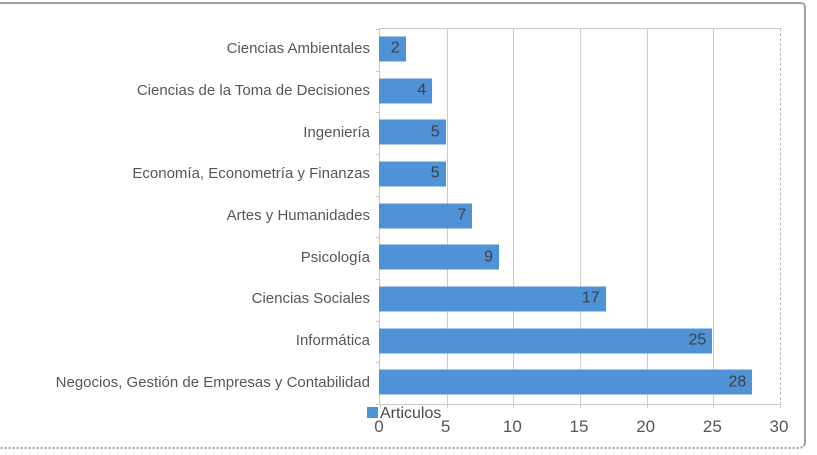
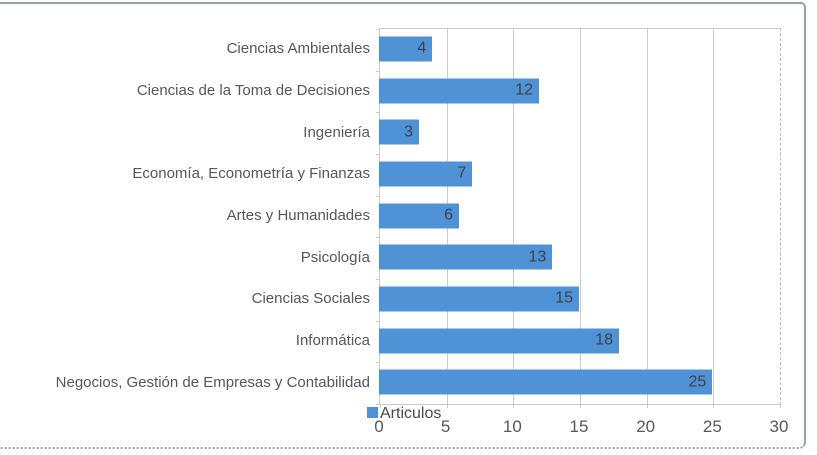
Ciencias Ambientales: 2 -> 4
Ciencias de la Toma de Decisiones: 4 -> 12
Ingeniería: 5 -> 3
Economía, Econometría y Finanzas: 5 -> 7
Artes y Humanidades: 7 -> 6
Psicología: 9 -> 13
Ciencias Sociales: 17 -> 15
Informática: 25 -> 18
Negocios, Gestión de Empresas y Contabilidad: 28 -> 25
